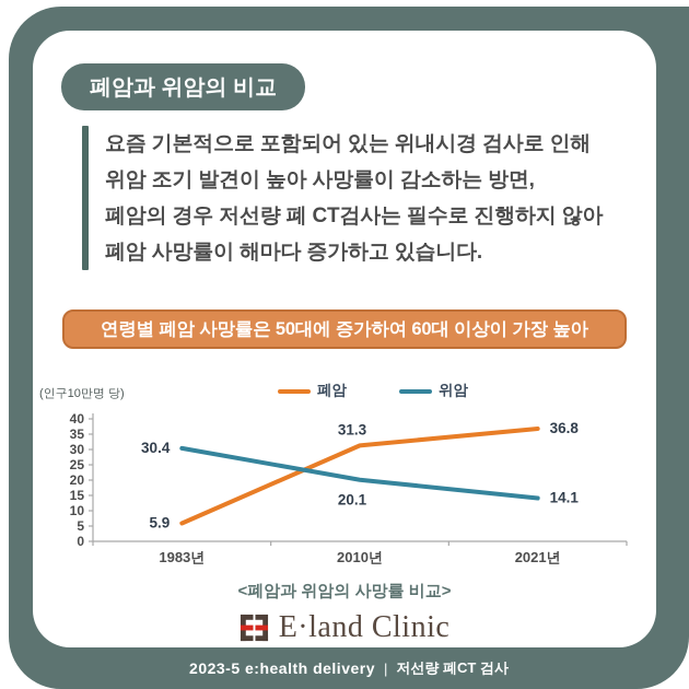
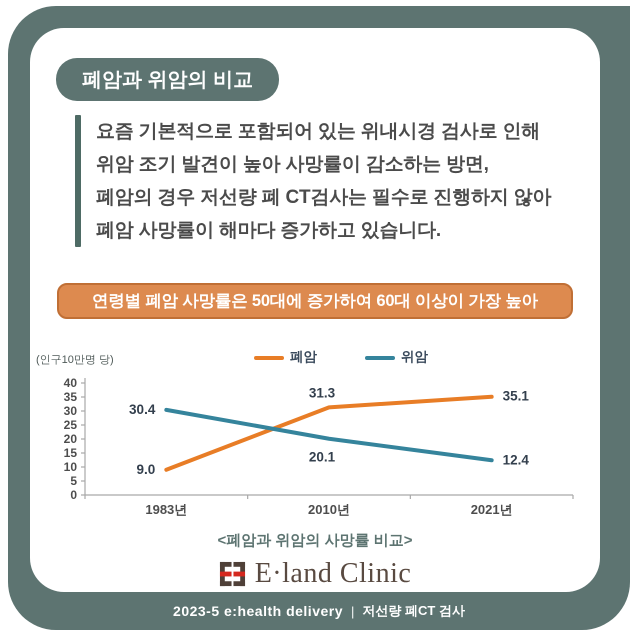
폐암/1983년: 5.9 -> 9.0
폐암/2021년: 36.8 -> 35.1
위암/2021년: 14.1 -> 12.4
